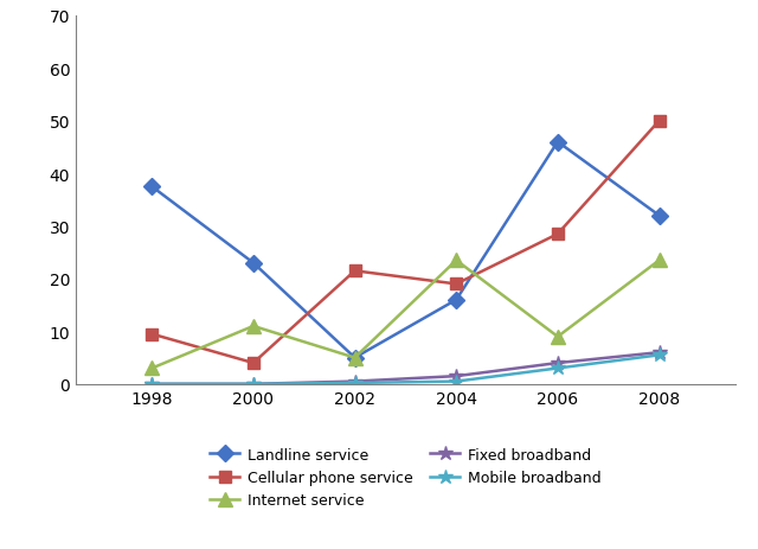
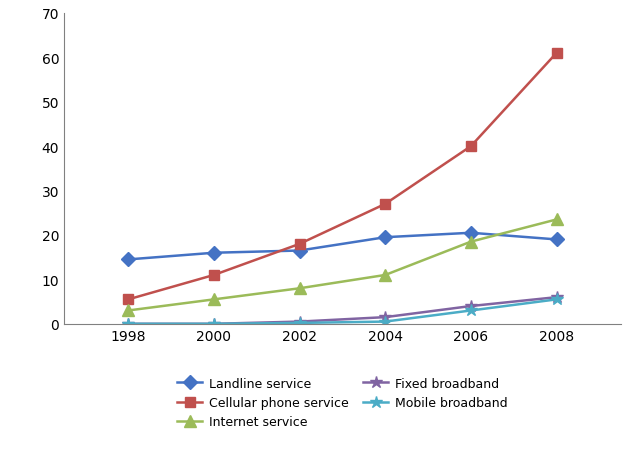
Landline service/1998: 37.5 -> 14.5
Cellular phone service/1998: 9.5 -> 5.5
Landline service/2000: 23.0 -> 16.0
Cellular phone service/2000: 4.0 -> 11.0
Internet service/2000: 11.0 -> 5.5
Landline service/2002: 5.0 -> 16.5
Cellular phone service/2002: 21.5 -> 18.0
Internet service/2002: 5.0 -> 8.0
Landline service/2004: 16.0 -> 19.5
Cellular phone service/2004: 19.0 -> 27.0
Internet service/2004: 23.5 -> 11.0
Landline service/2006: 46.0 -> 20.5
Cellular phone service/2006: 28.5 -> 40.0
Internet service/2006: 9.0 -> 18.5
Landline service/2008: 32.0 -> 19.0
Cellular phone service/2008: 50.0 -> 61.0
